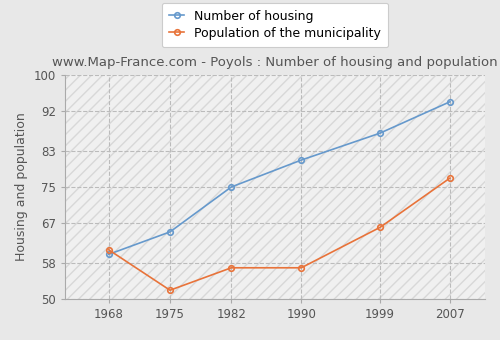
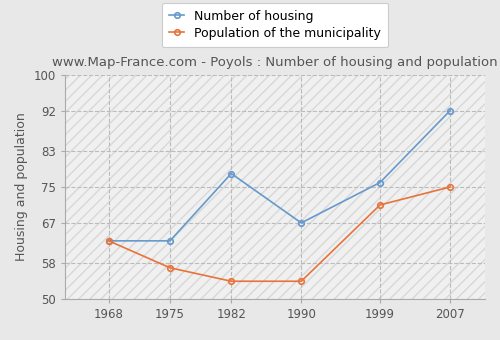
Number of housing/1968: 60 -> 63
Population of the municipality/1968: 61 -> 63
Number of housing/1975: 65 -> 63
Population of the municipality/1975: 52 -> 57
Number of housing/1982: 75 -> 78
Population of the municipality/1982: 57 -> 54
Number of housing/1990: 81 -> 67
Population of the municipality/1990: 57 -> 54
Number of housing/1999: 87 -> 76
Population of the municipality/1999: 66 -> 71
Number of housing/2007: 94 -> 92
Population of the municipality/2007: 77 -> 75
